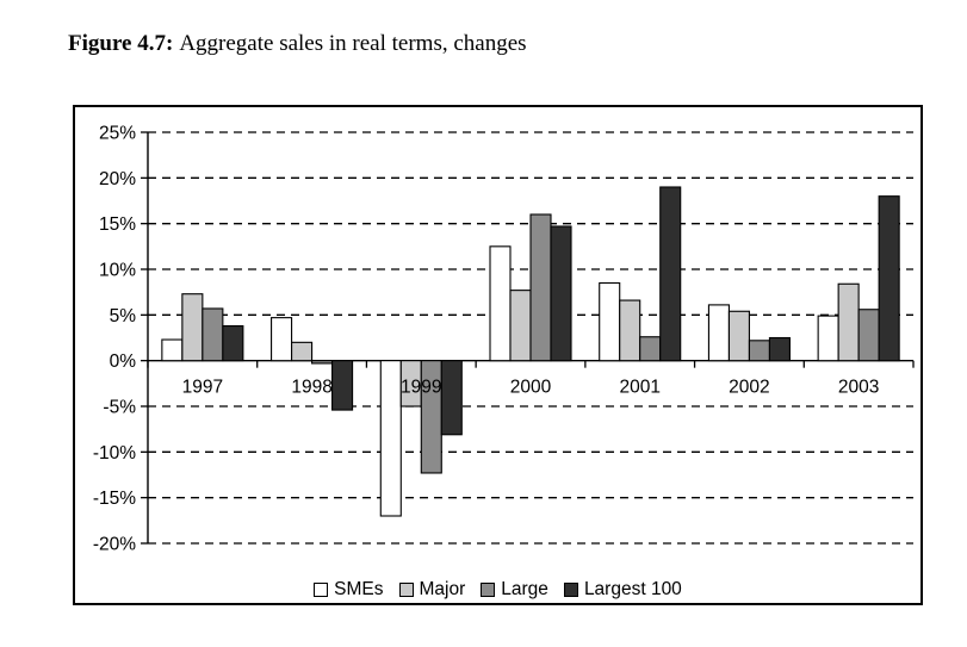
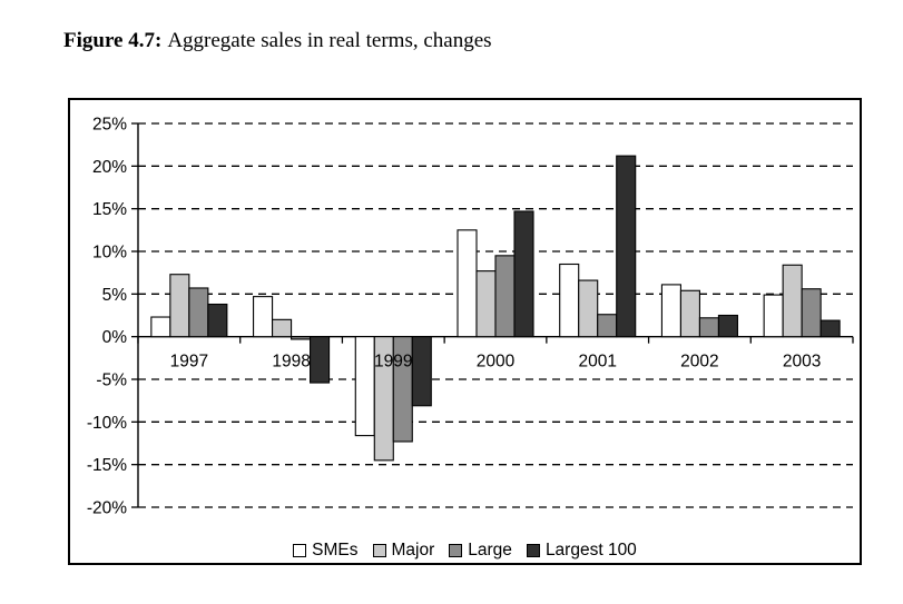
SMEs/1999: -17% -> -12%
Major/1999: -5% -> -14%
Large/2000: 16% -> 10%
Largest 100/2001: 19% -> 21%
Largest 100/2003: 18% -> 2%
